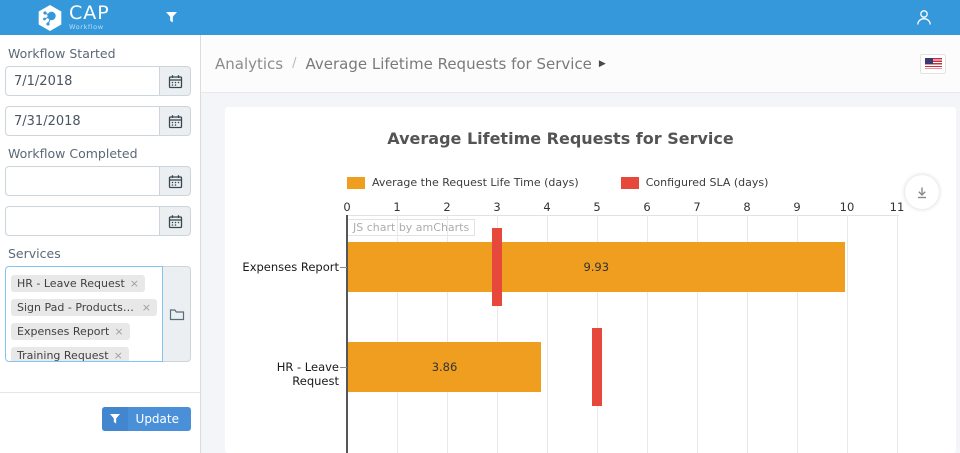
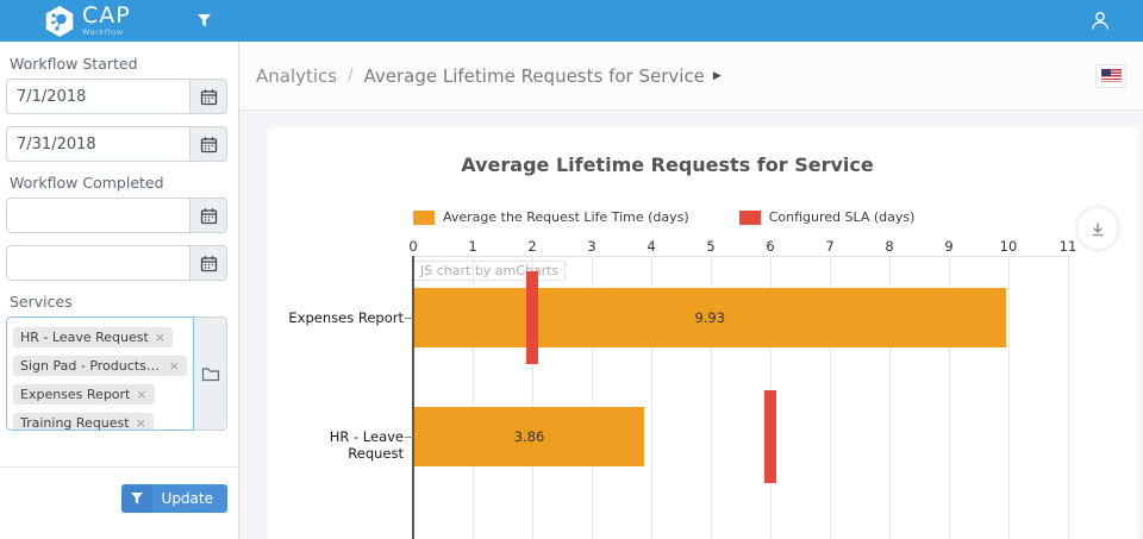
Configured SLA (days)/Expenses Report: 3 -> 2
Configured SLA (days)/HR - Leave Request: 5 -> 6
